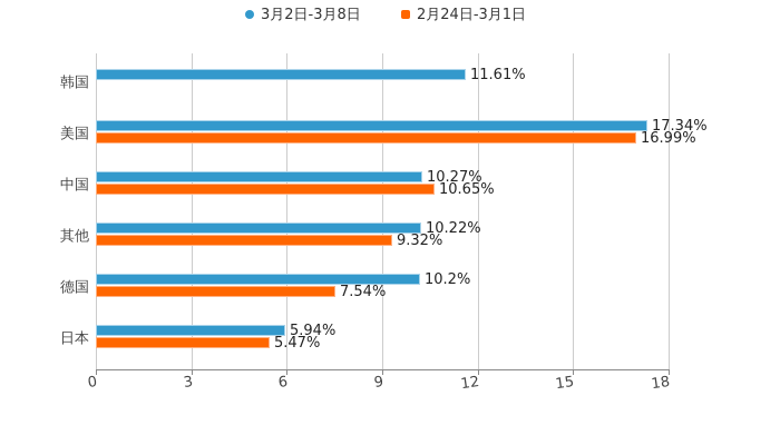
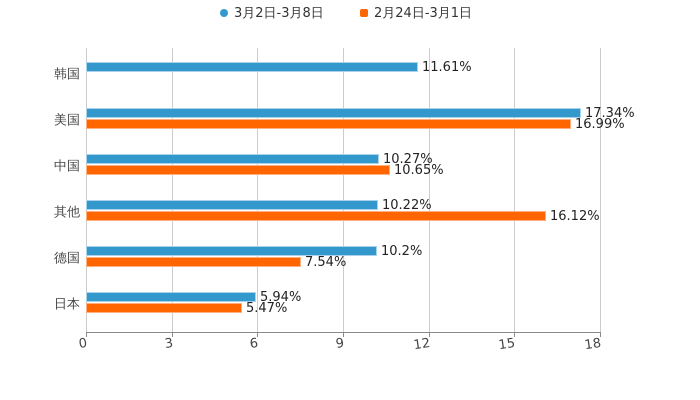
2月24日-3月1日/其他: 9.32% -> 16.12%
